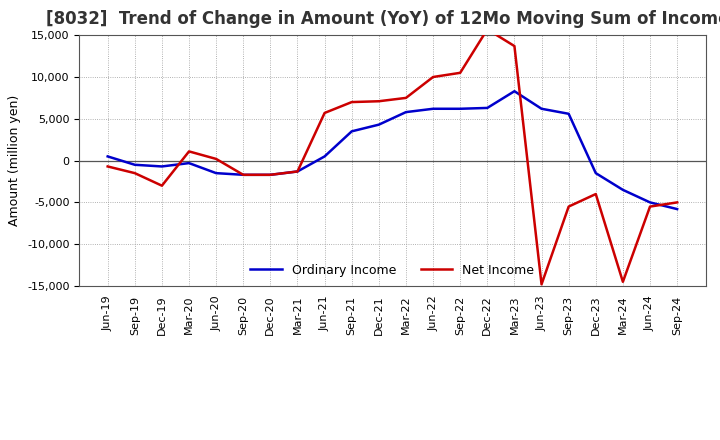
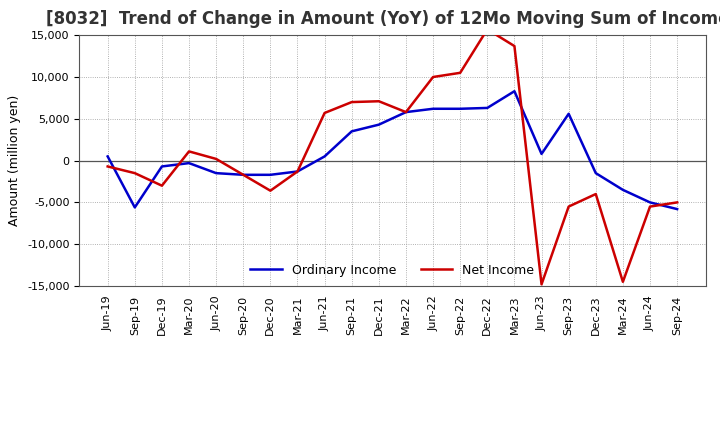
Ordinary Income/Sep-19: -500 -> -5,600
Net Income/Dec-20: -1,700 -> -3,600
Net Income/Mar-22: 7,500 -> 5,800
Ordinary Income/Jun-23: 6,200 -> 800
